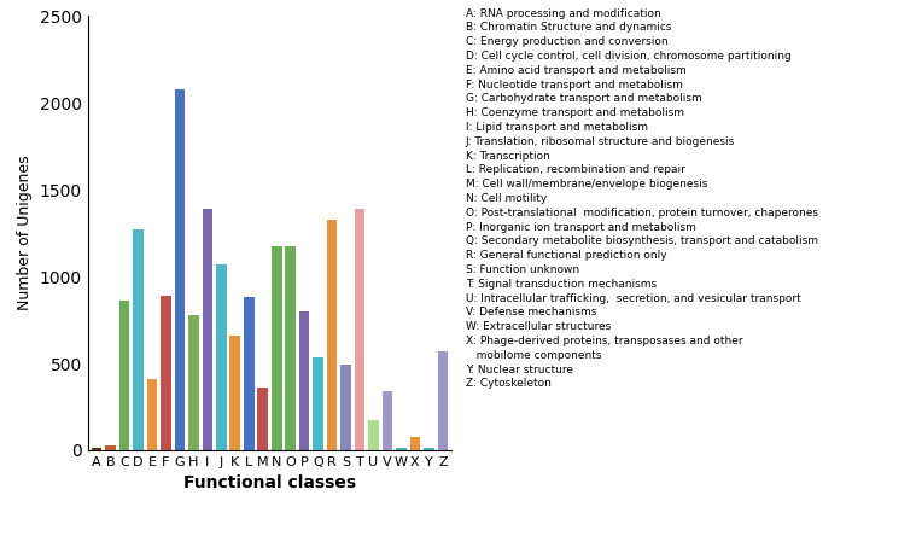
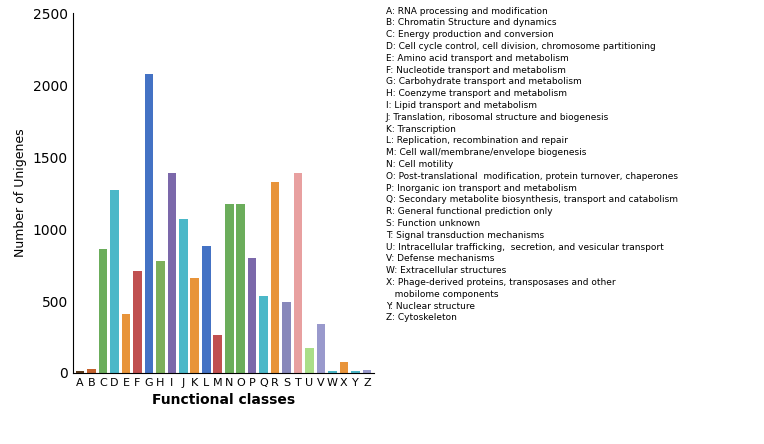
F: 890 -> 710
M: 360 -> 260
Z: 570 -> 20
